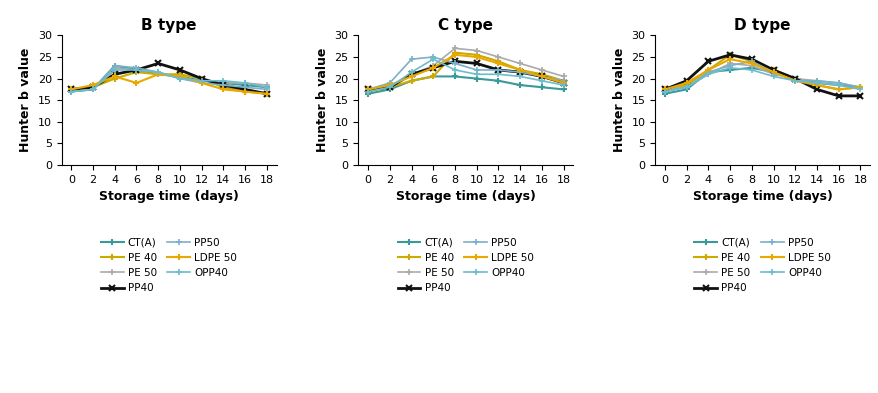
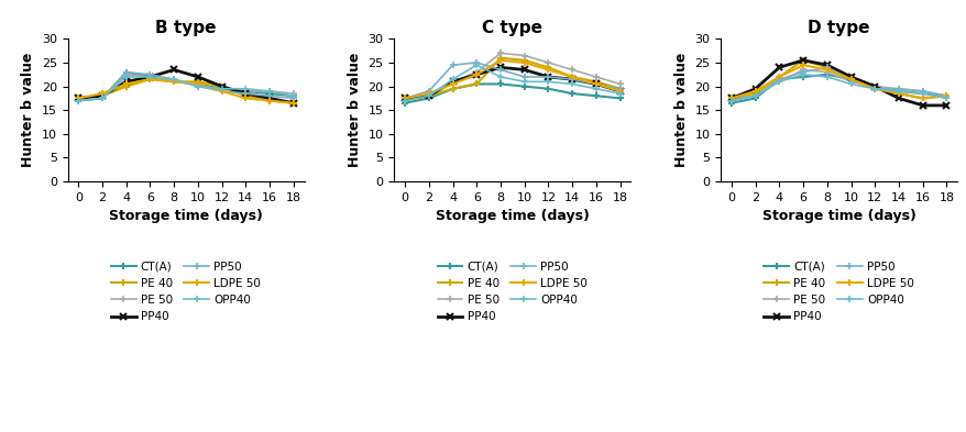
B type/LDPE 50/6: 19.0 -> 21.5
